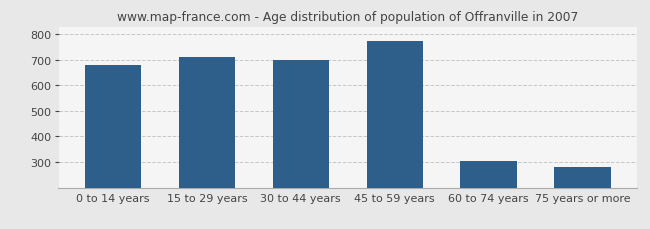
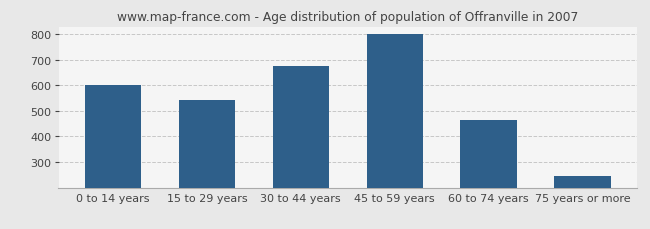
0 to 14 years: 680 -> 601
15 to 29 years: 710 -> 541
30 to 44 years: 700 -> 676
45 to 59 years: 775 -> 800
60 to 74 years: 305 -> 465
75 years or more: 280 -> 247
